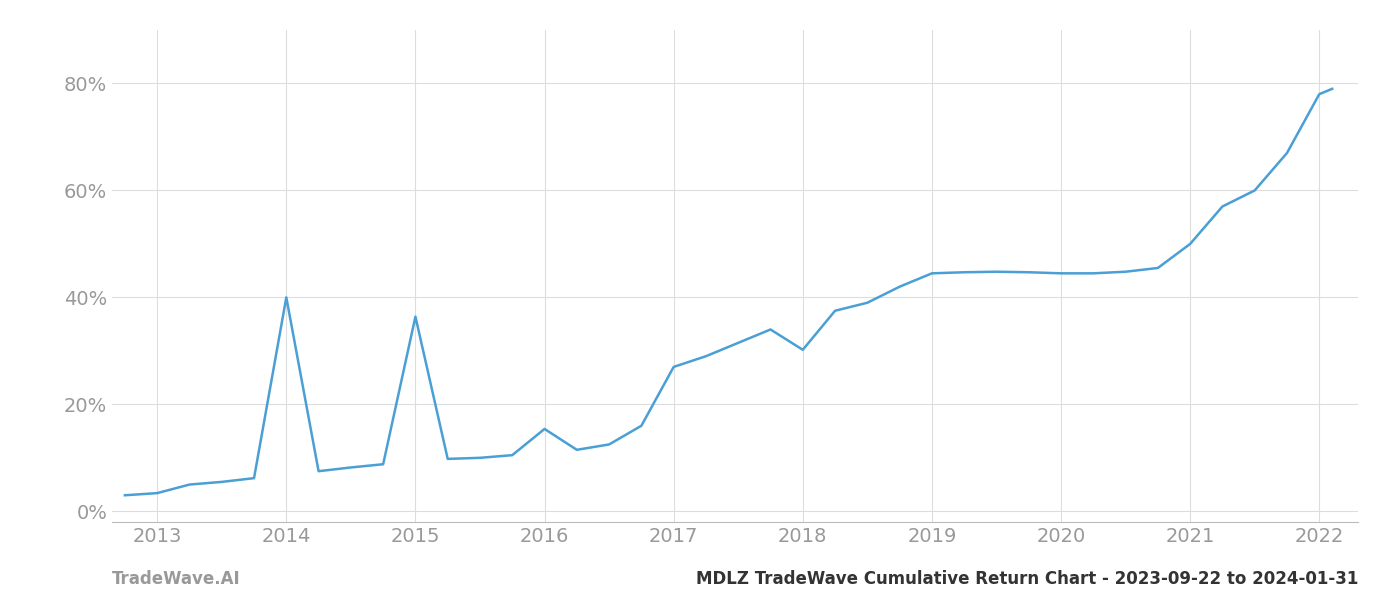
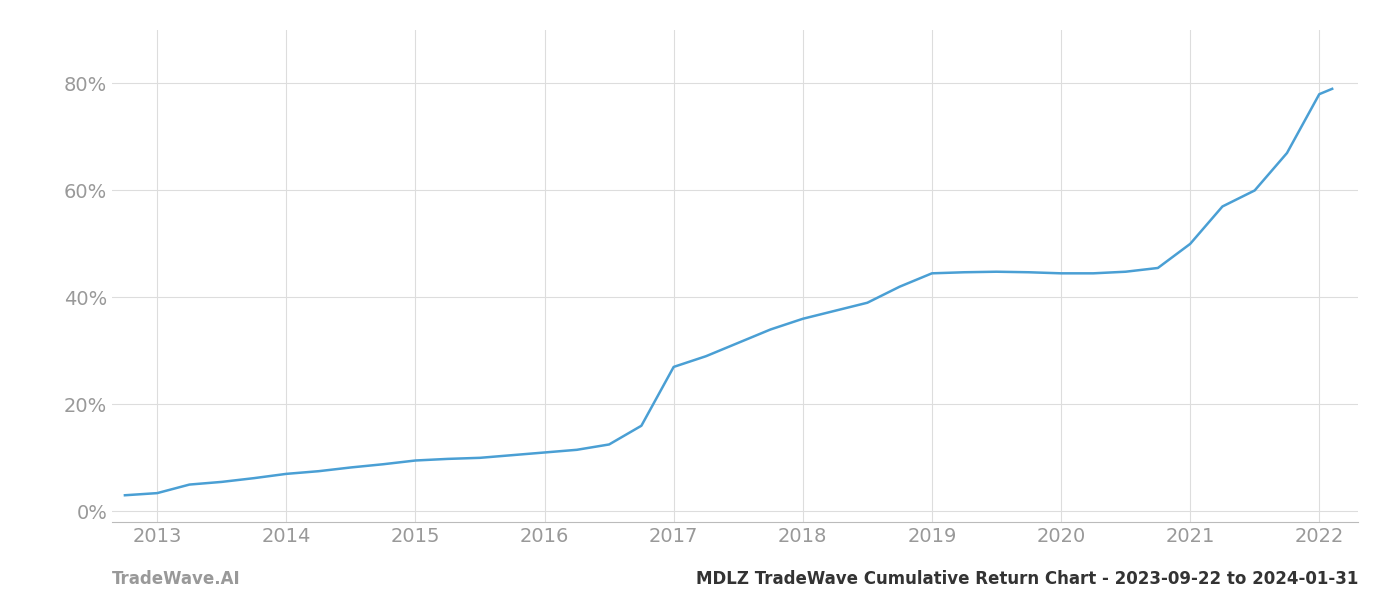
2014: 40.0% -> 7.0%
2015: 36.4% -> 9.5%
2016: 15.4% -> 11.0%
2018: 30.2% -> 36.0%
